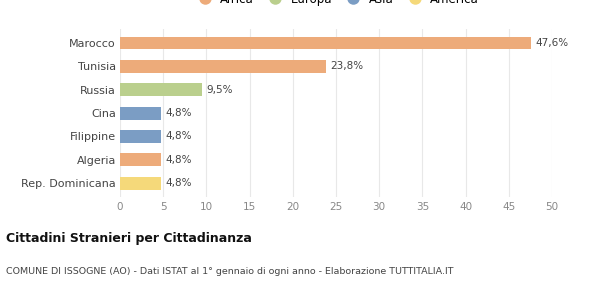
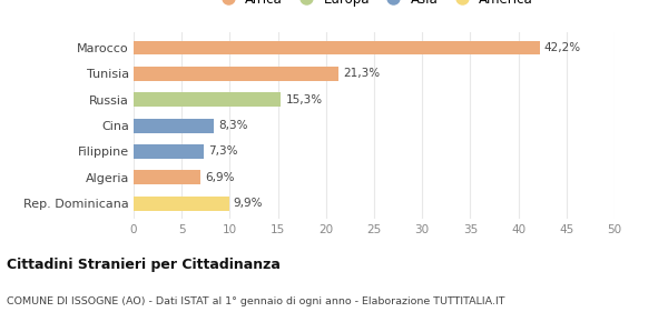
Marocco: 47,6% -> 42,2%
Tunisia: 23,8% -> 21,3%
Russia: 9,5% -> 15,3%
Cina: 4,8% -> 8,3%
Filippine: 4,8% -> 7,3%
Algeria: 4,8% -> 6,9%
Rep. Dominicana: 4,8% -> 9,9%
